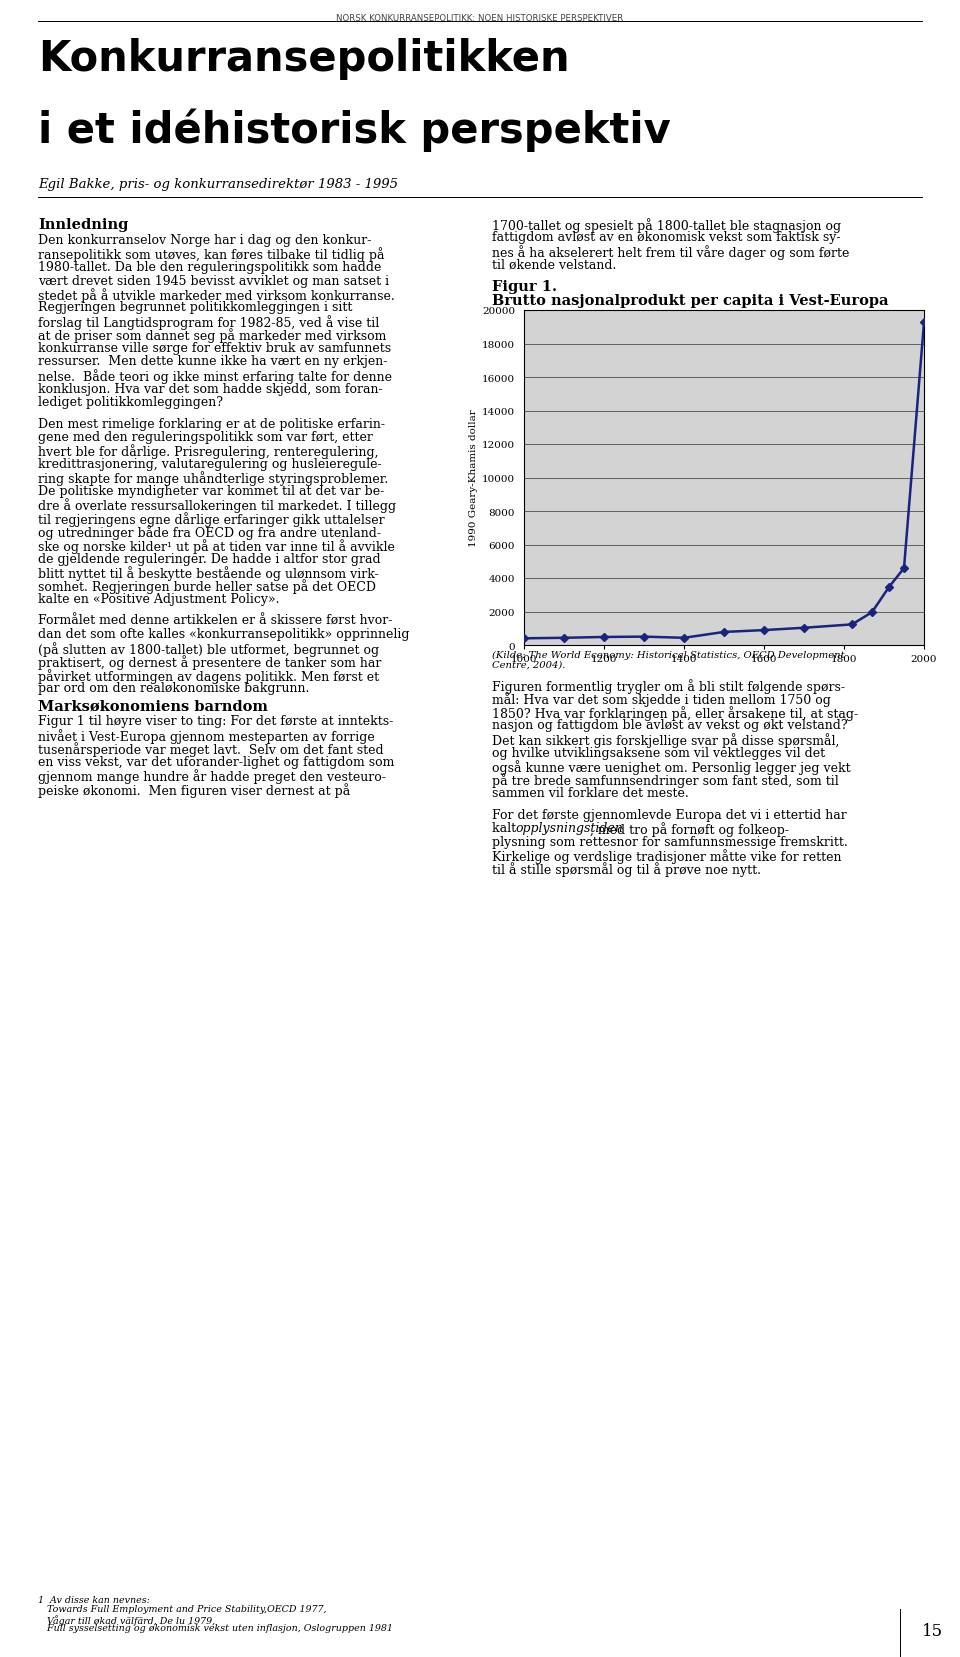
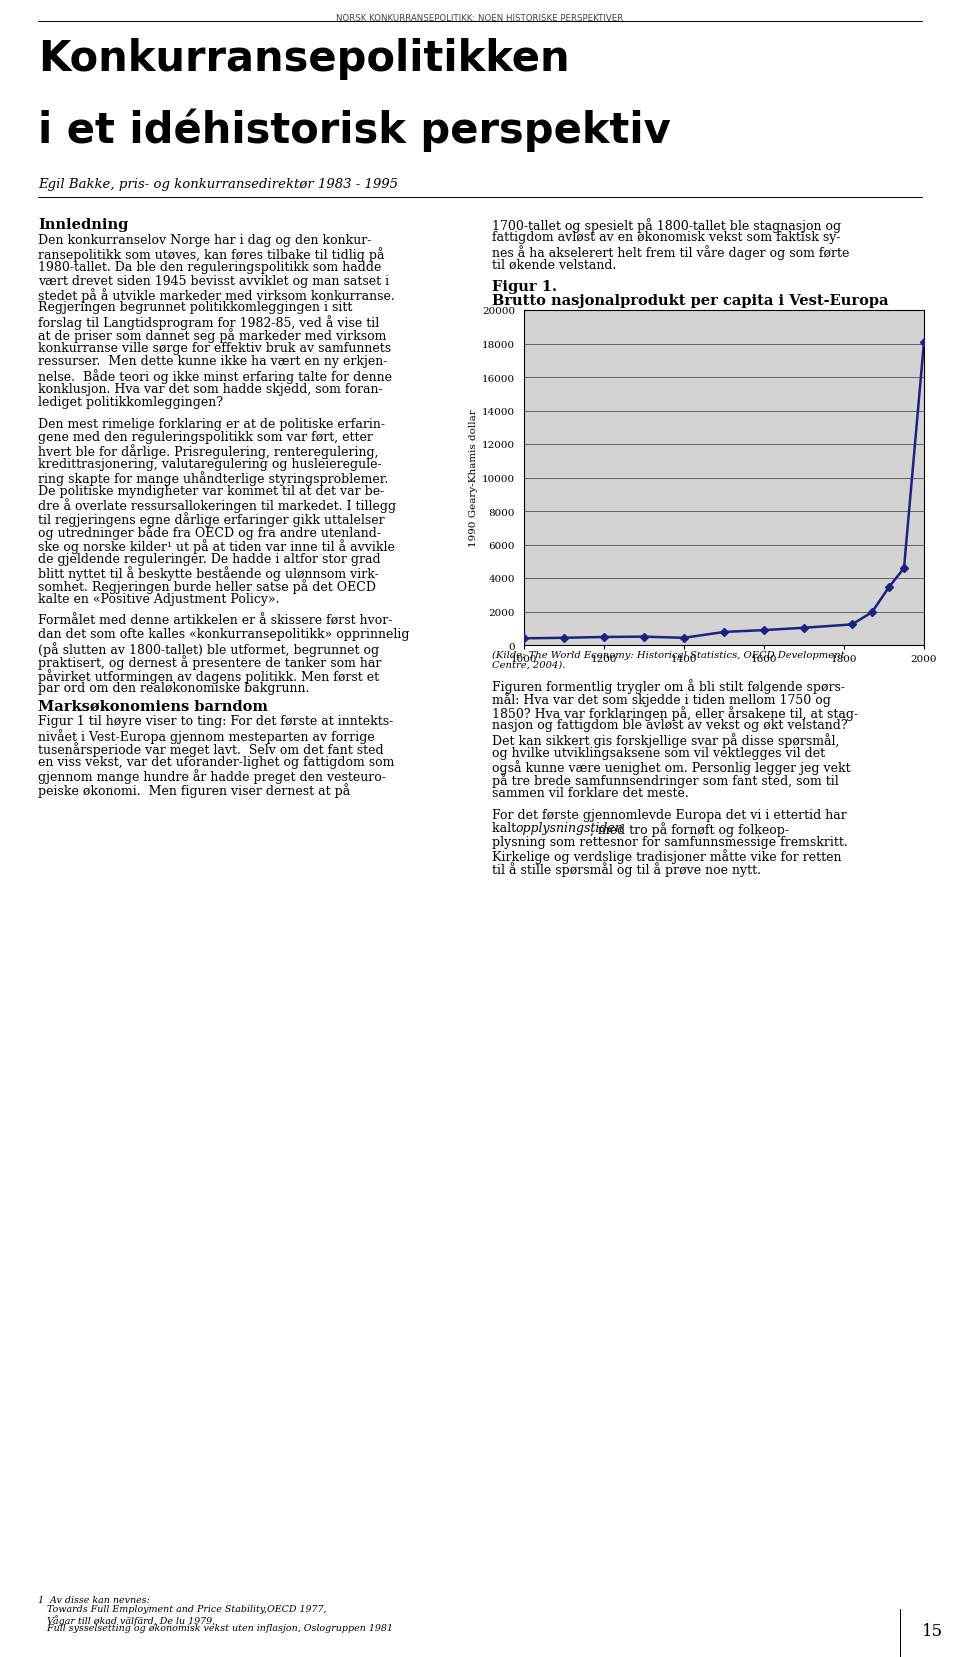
2000: 19300 -> 18100
